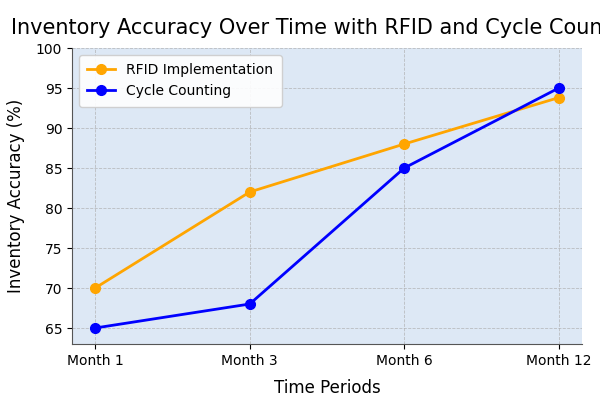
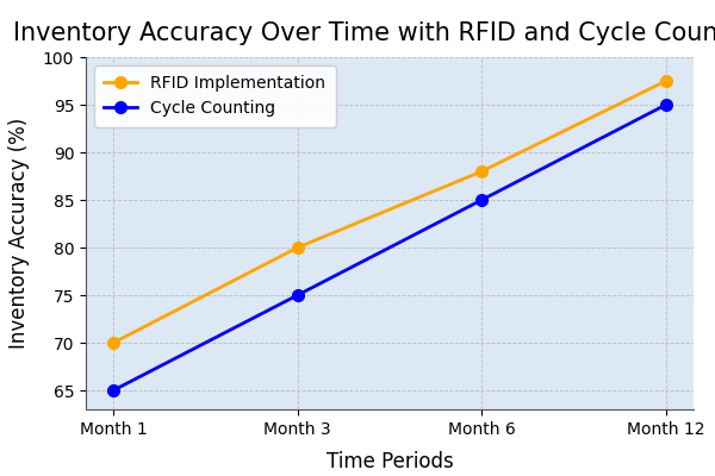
RFID Implementation/Month 3: 82.0 -> 80.0
Cycle Counting/Month 3: 68 -> 75
RFID Implementation/Month 12: 93.8 -> 97.5
